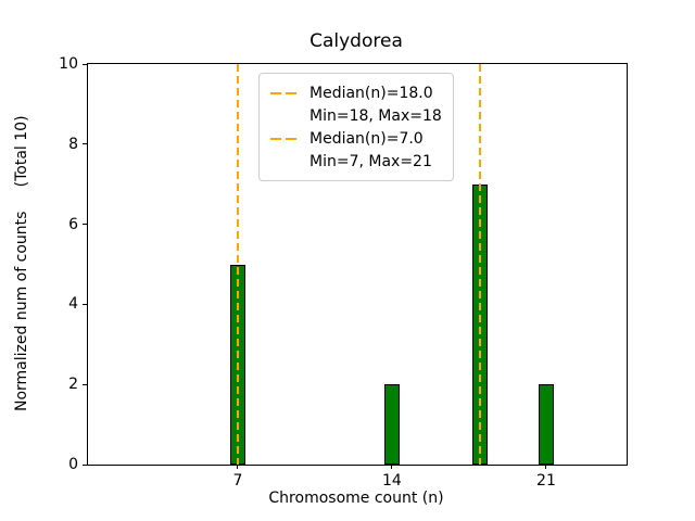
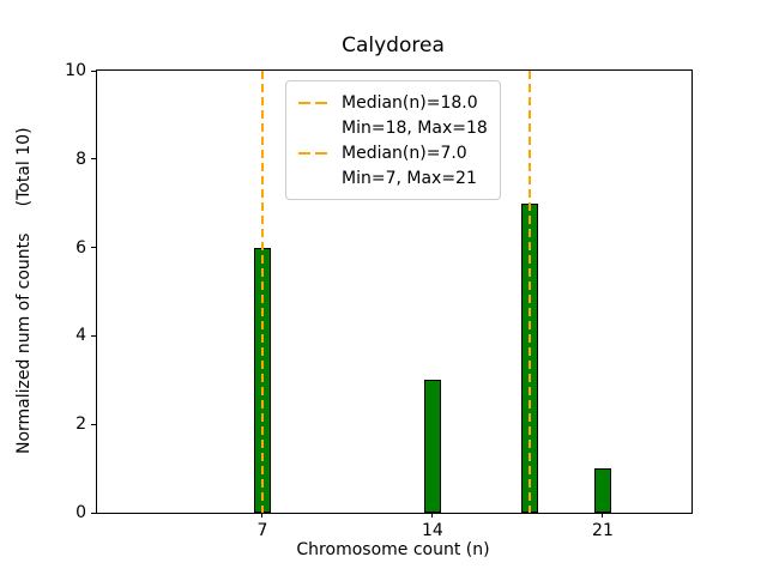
7: 5 -> 6
14: 2 -> 3
21: 2 -> 1
